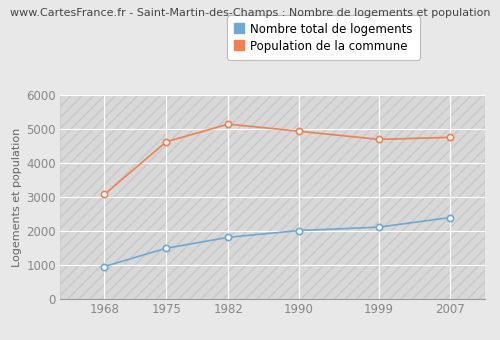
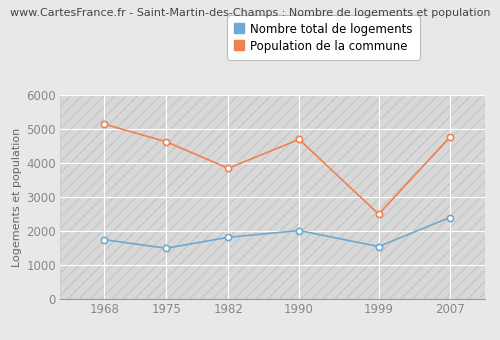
Nombre total de logements/1968: 960 -> 1750
Population de la commune/1968: 3080 -> 5150
Population de la commune/1982: 5150 -> 3850
Population de la commune/1990: 4940 -> 4700
Nombre total de logements/1999: 2120 -> 1550
Population de la commune/1999: 4700 -> 2500
